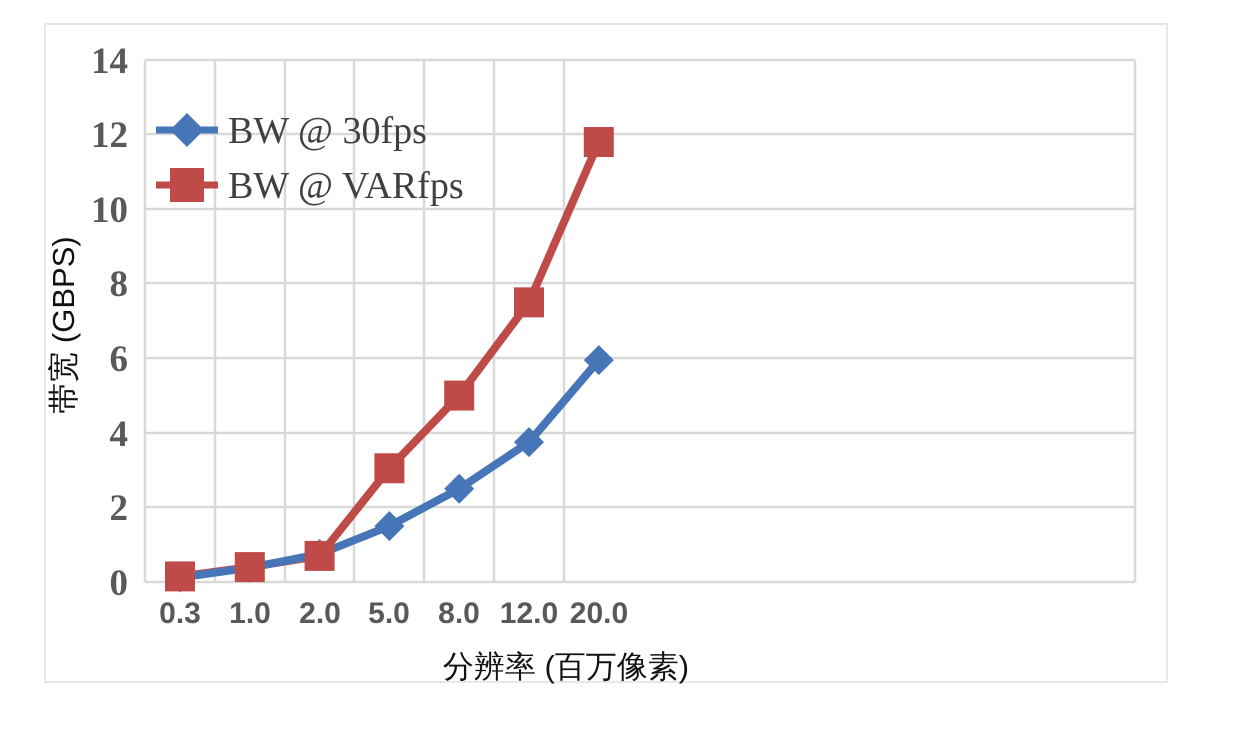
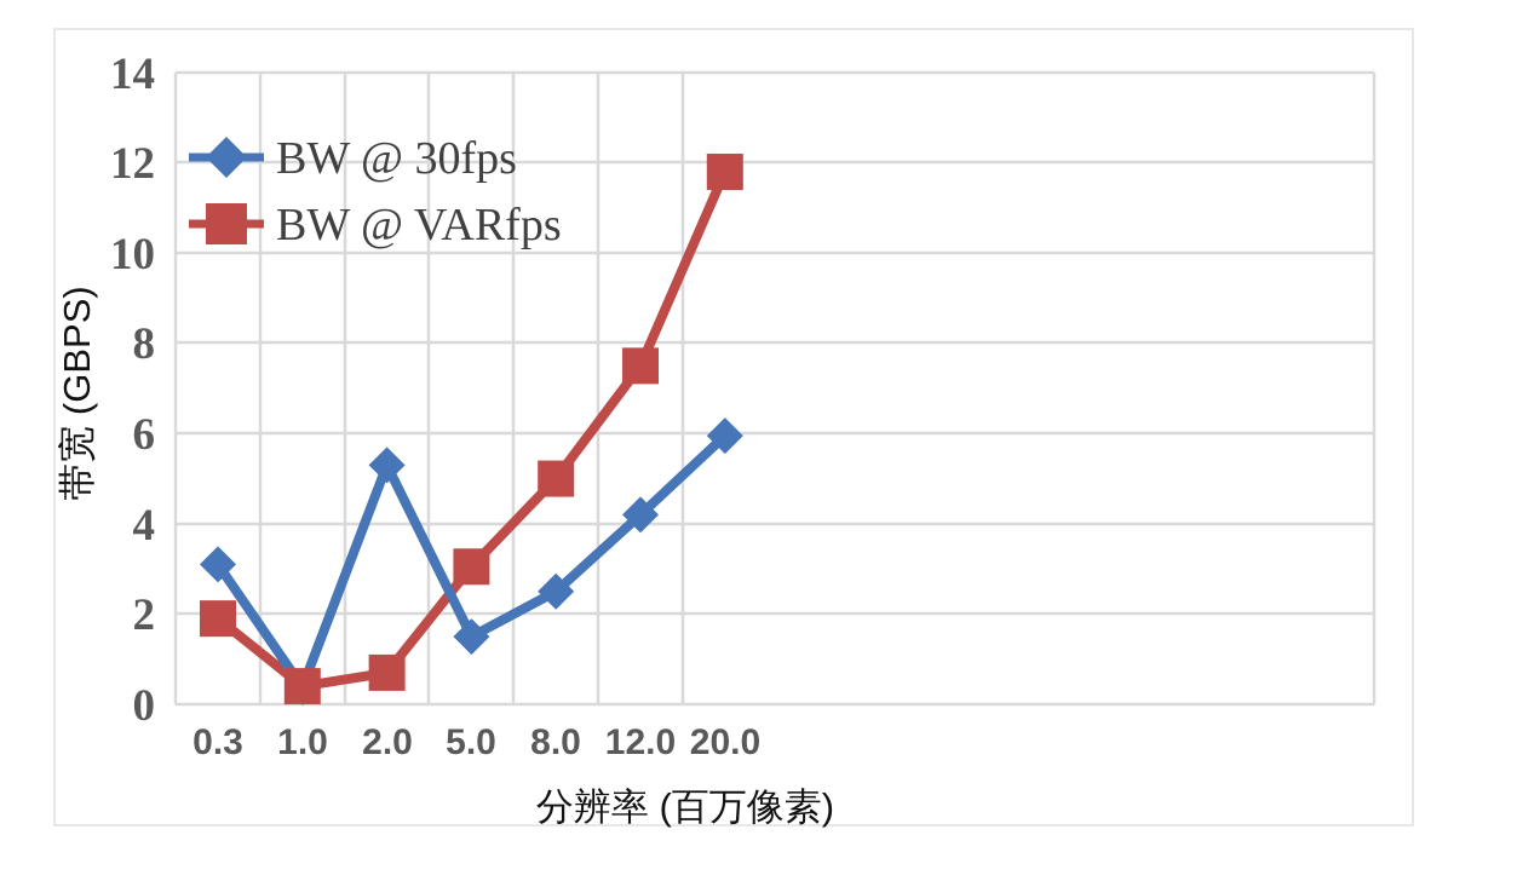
BW @ 30fps/0.3: 0.1 -> 3.1
BW @ VARfps/0.3: 0.1 -> 1.9
BW @ 30fps/2.0: 0.8 -> 5.3
BW @ 30fps/12.0: 3.8 -> 4.2
